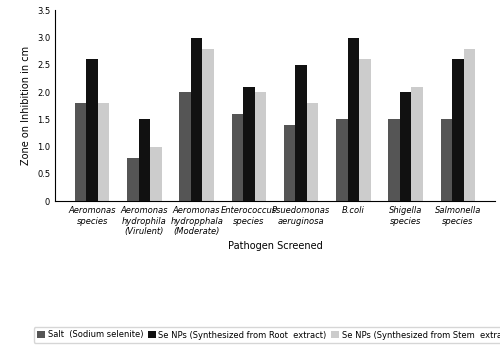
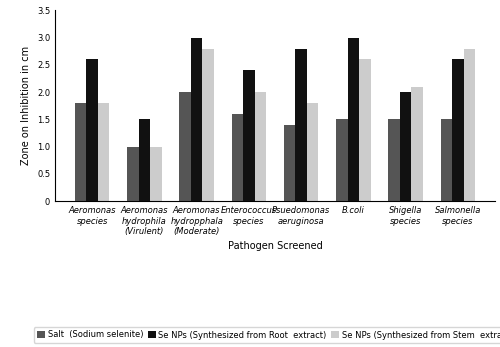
Salt (Sodium selenite)/Aeromonas hydrophila (Virulent): 0.8 -> 1.0
Se NPs (Synthesized from Root extract)/Enterococcus species: 2.1 -> 2.4
Se NPs (Synthesized from Root extract)/Psuedomonas aeruginosa: 2.5 -> 2.8
